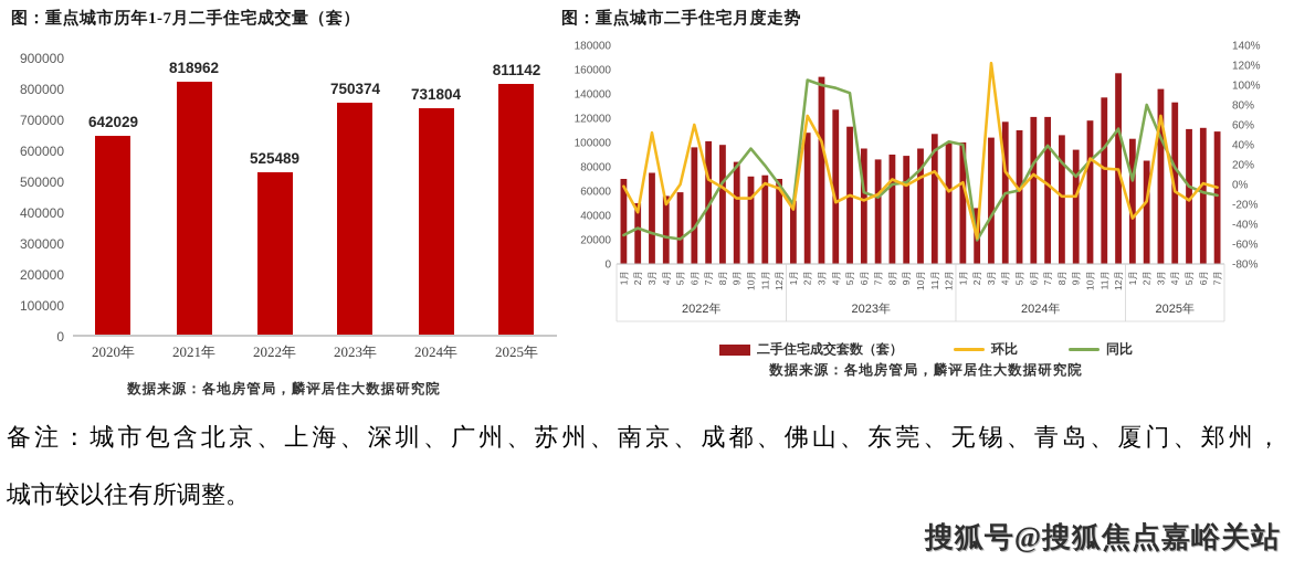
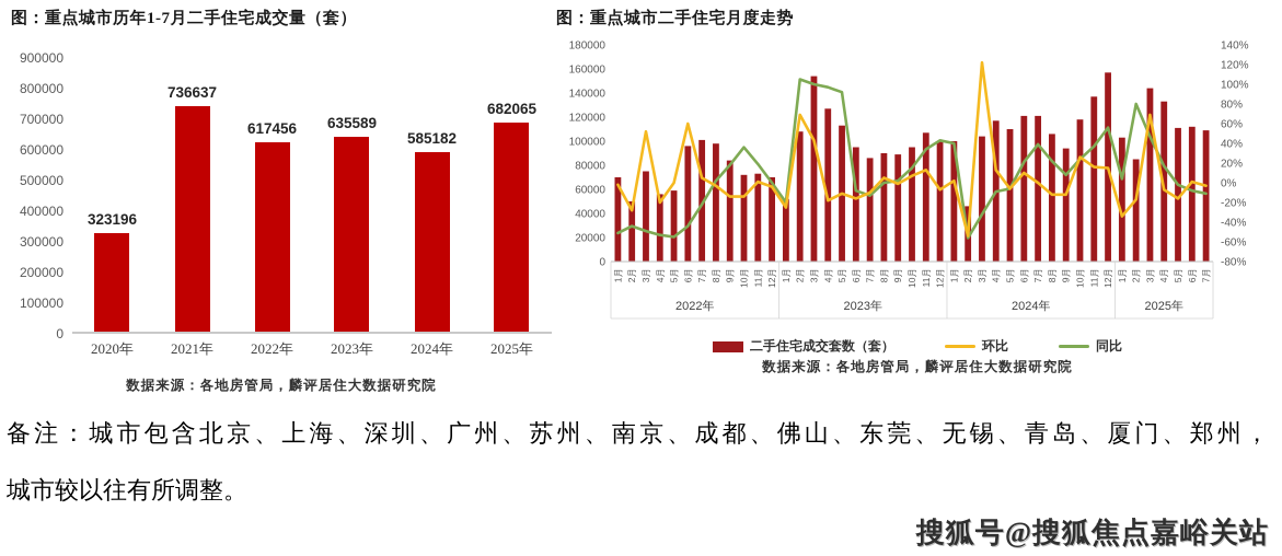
图：重点城市历年1-7月二手住宅成交量（套）/2020年: 642029 -> 323196
图：重点城市历年1-7月二手住宅成交量（套）/2021年: 818962 -> 736637
图：重点城市历年1-7月二手住宅成交量（套）/2022年: 525489 -> 617456
图：重点城市历年1-7月二手住宅成交量（套）/2023年: 750374 -> 635589
图：重点城市历年1-7月二手住宅成交量（套）/2024年: 731804 -> 585182
图：重点城市历年1-7月二手住宅成交量（套）/2025年: 811142 -> 682065
